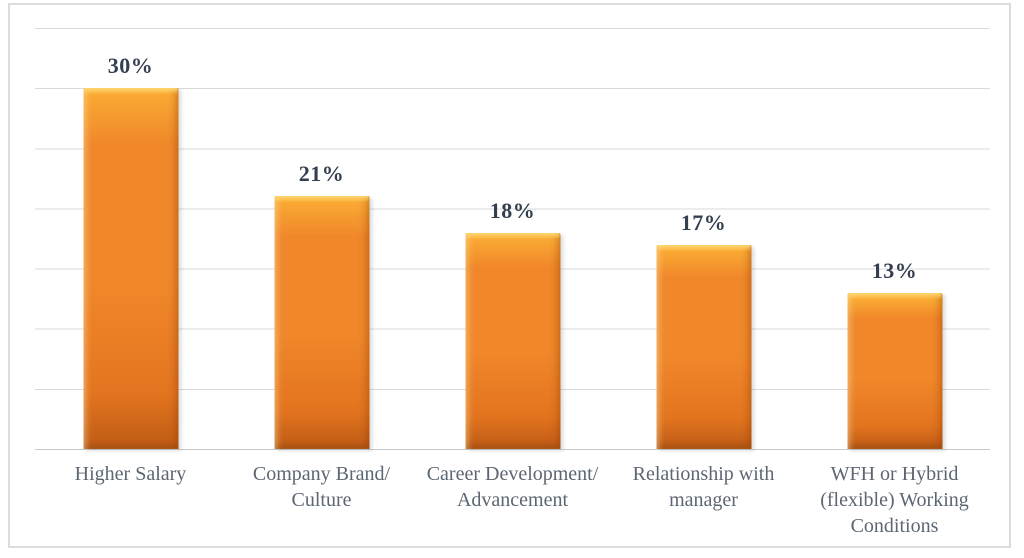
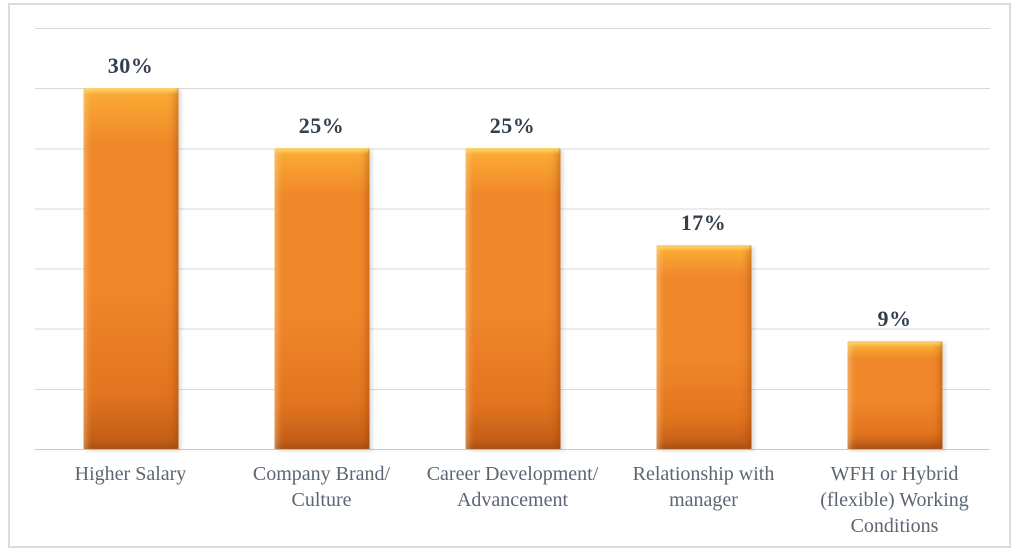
Company Brand/ Culture: 21% -> 25%
Career Development/ Advancement: 18% -> 25%
WFH or Hybrid (flexible) Working Conditions: 13% -> 9%
